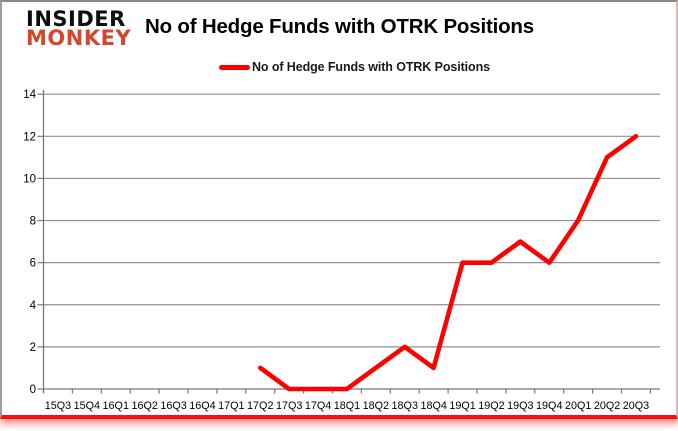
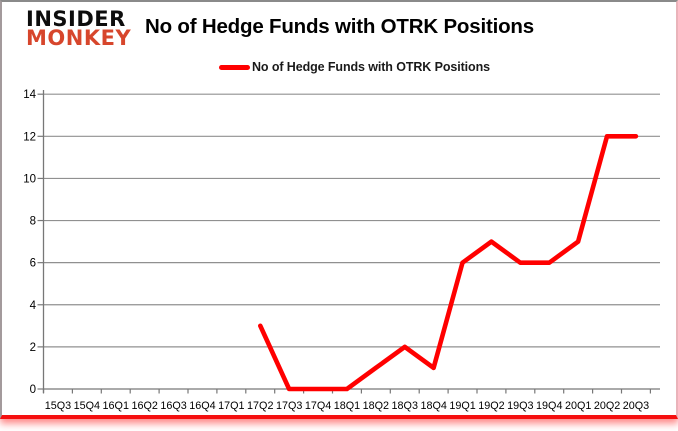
17Q2: 1 -> 3
19Q2: 6 -> 7
19Q3: 7 -> 6
20Q1: 8 -> 7
20Q2: 11 -> 12
